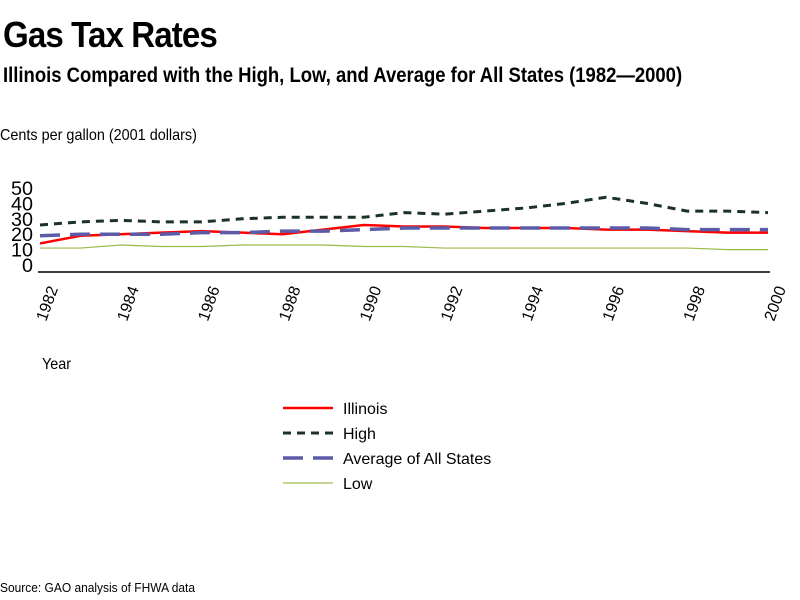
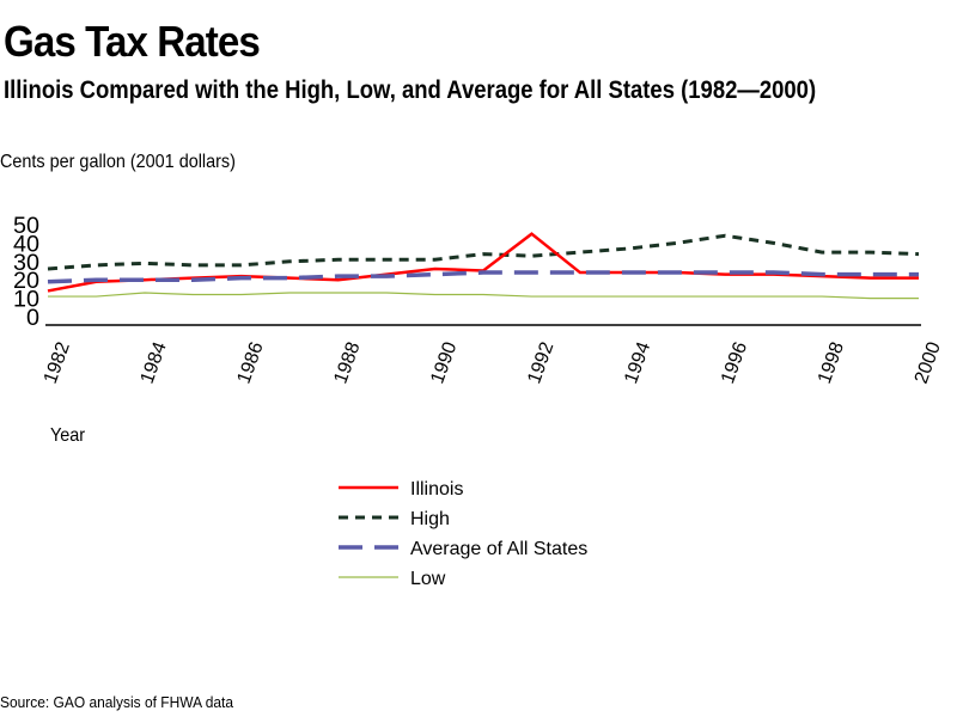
Illinois/1992: 25 -> 45
